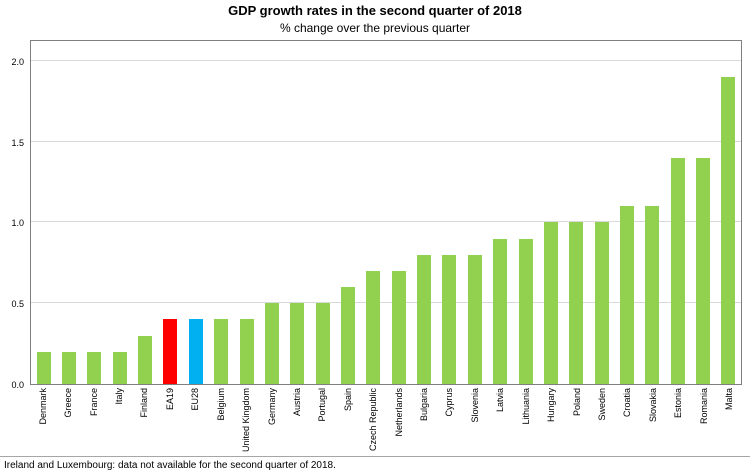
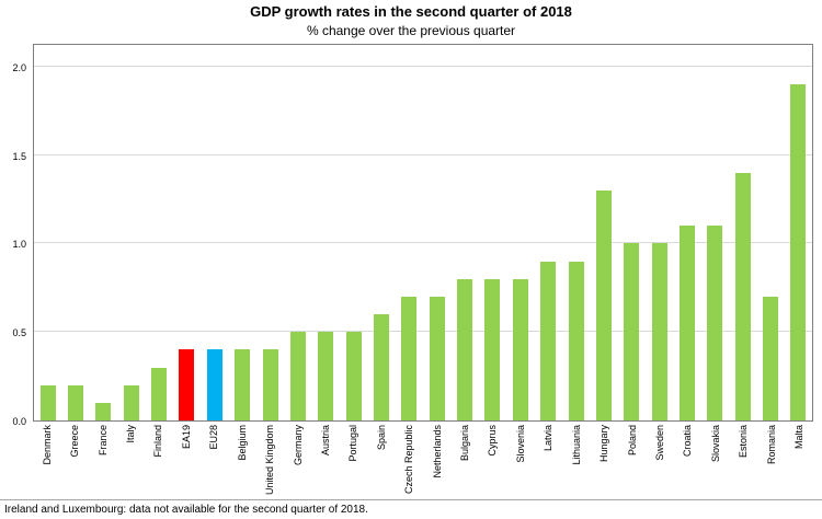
France: 0.2 -> 0.1
Hungary: 1.0 -> 1.3
Romania: 1.4 -> 0.7
